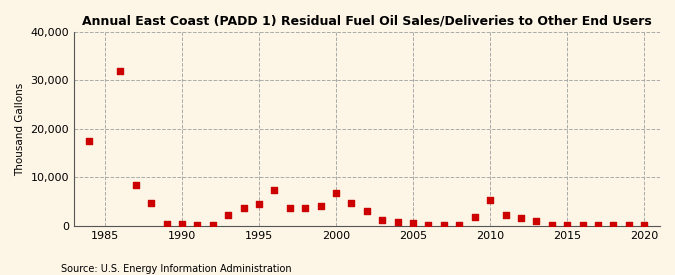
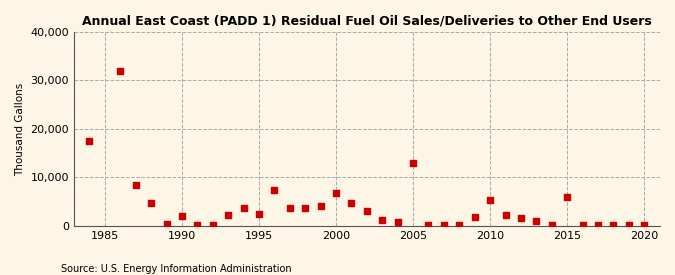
1990: 400 -> 2,000
1995: 4,600 -> 2,500
2005: 500 -> 13,000
2015: 100 -> 6,000
